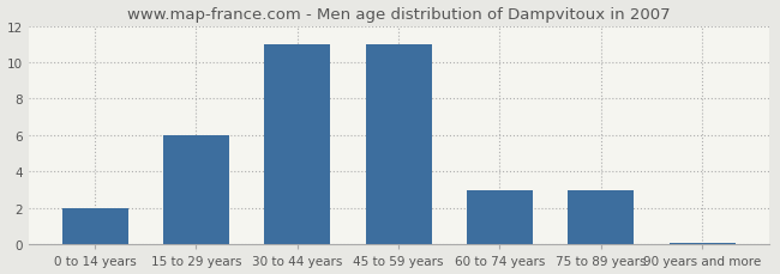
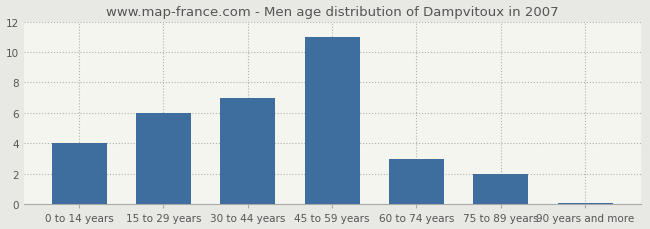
0 to 14 years: 2.0 -> 4.0
30 to 44 years: 11.0 -> 7.0
75 to 89 years: 3.0 -> 2.0
